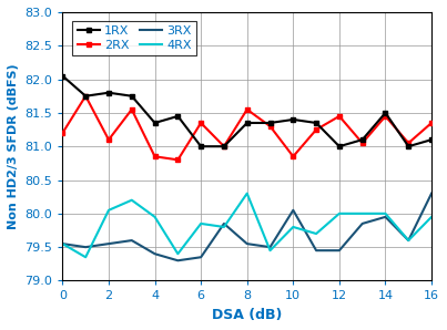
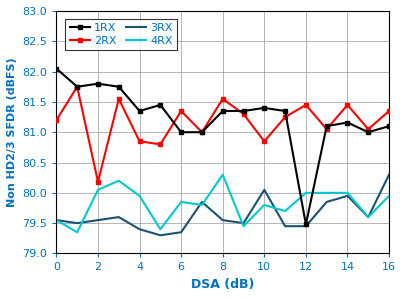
2RX/2: 81.10 -> 80.18
1RX/12: 81.00 -> 79.48
1RX/14: 81.50 -> 81.16
